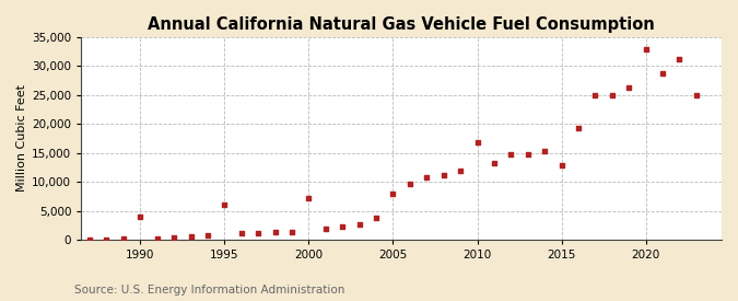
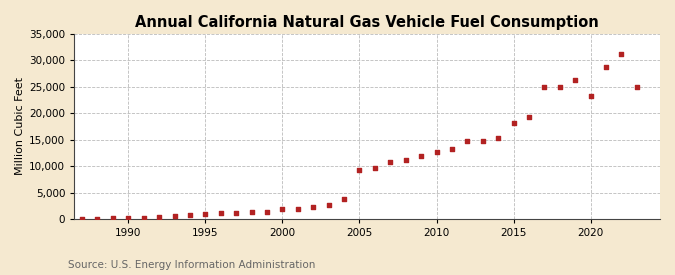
1990: 4,000 -> 100
1995: 6,000 -> 1,000
2000: 7,200 -> 1,800
2005: 8,000 -> 9,200
2010: 16,800 -> 12,700
2015: 12,800 -> 18,200
2020: 33,000 -> 23,300
